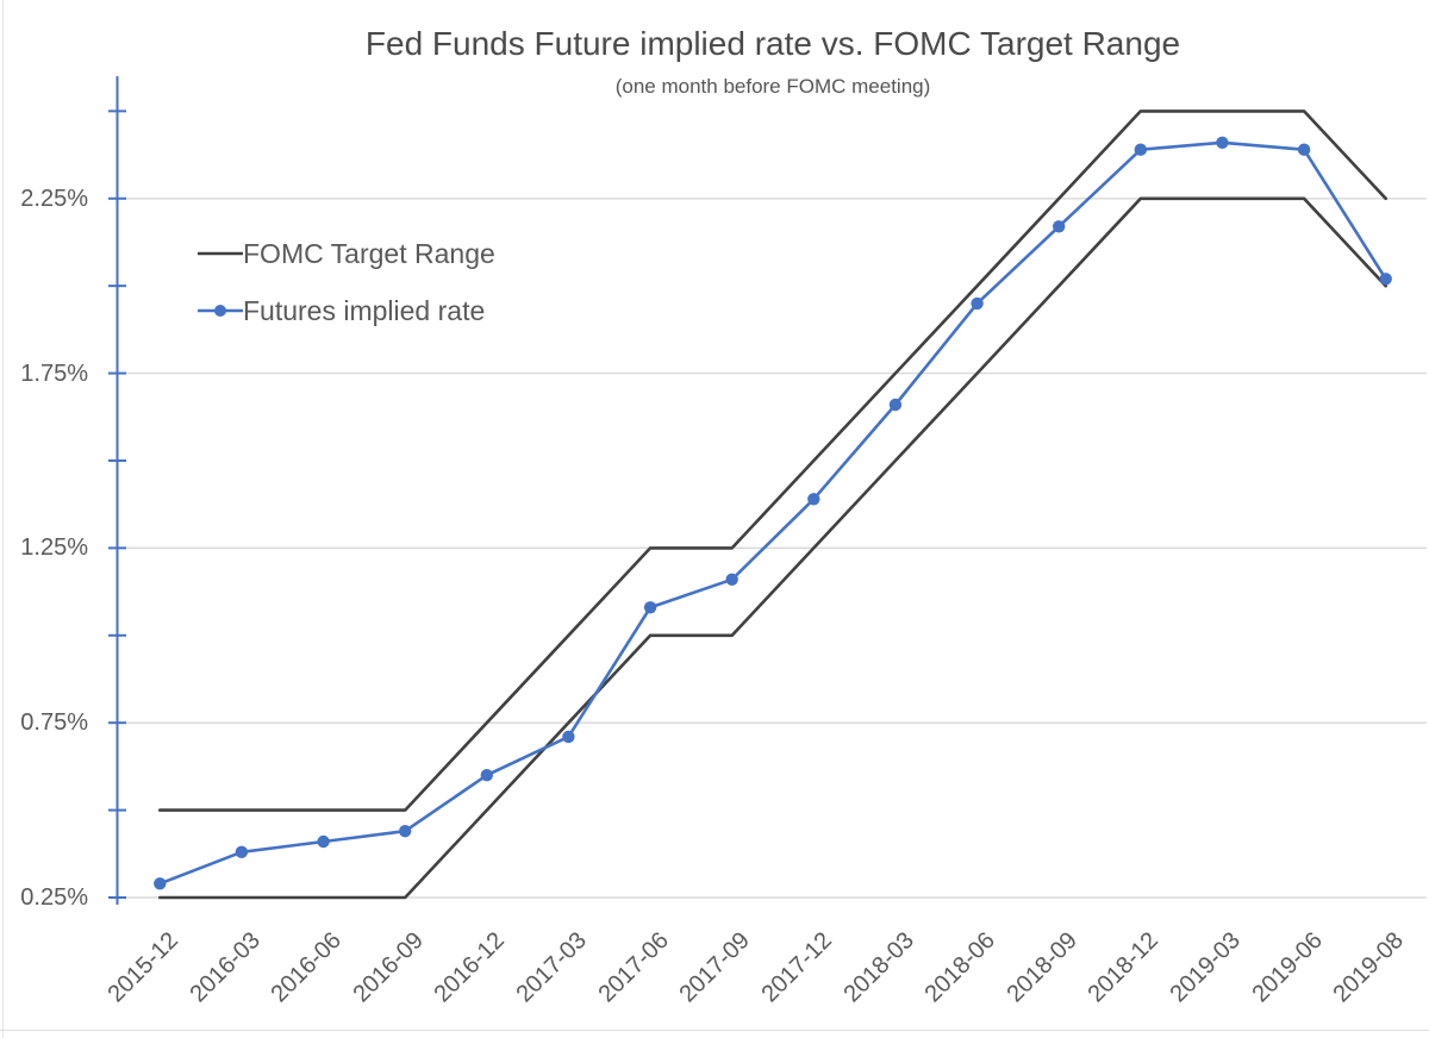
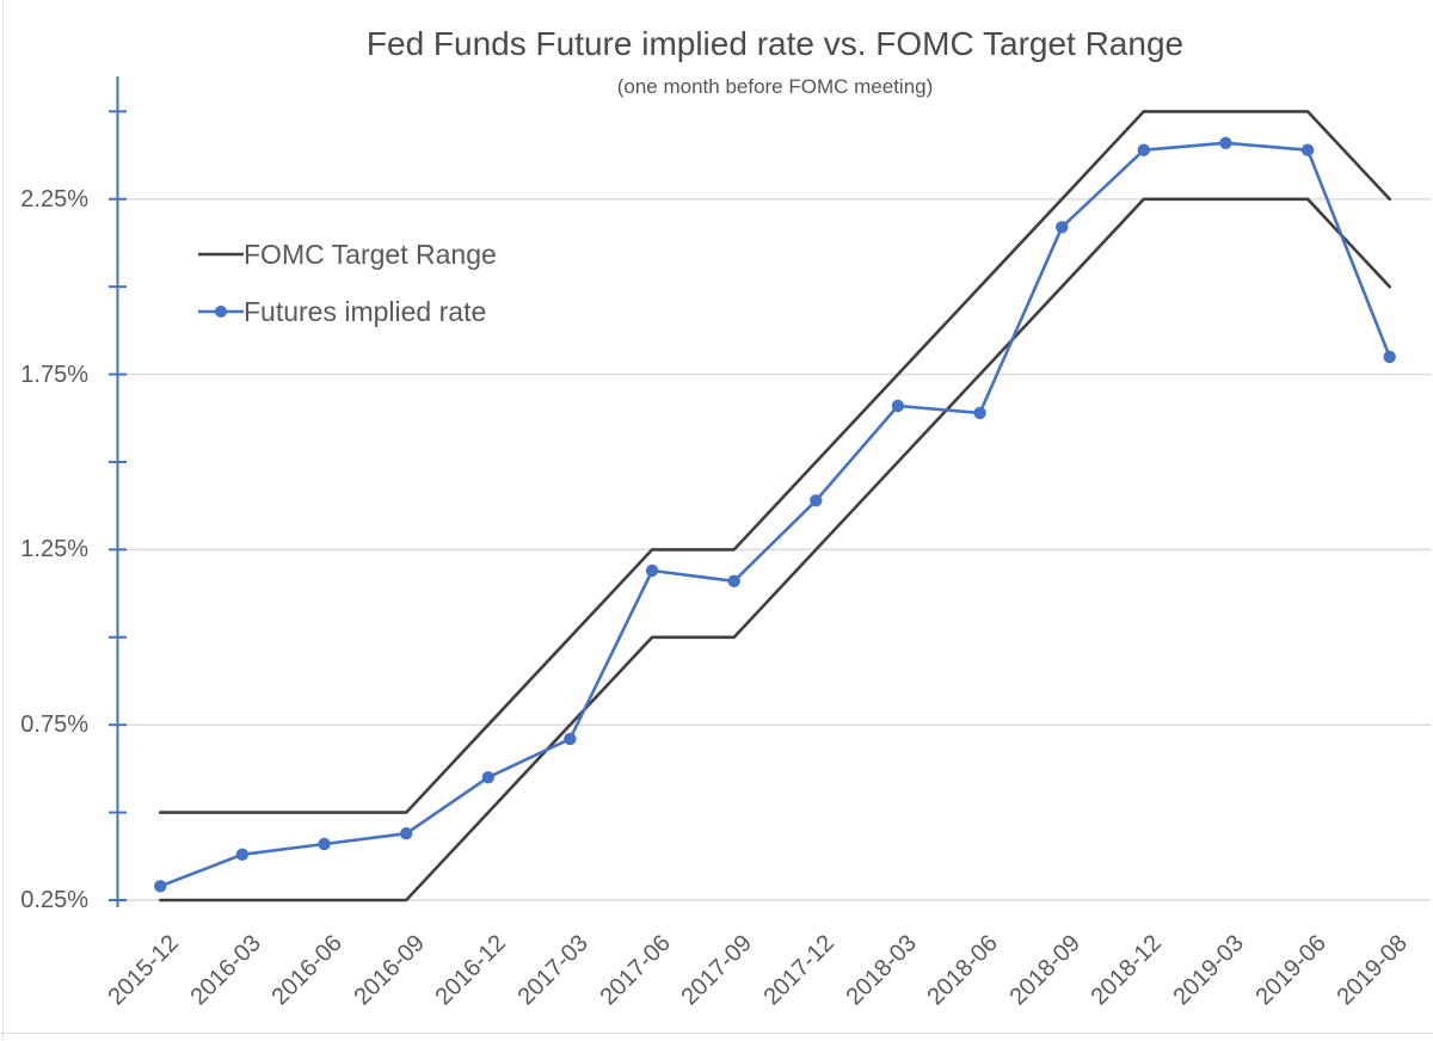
Futures implied rate/2017-06: 1.08% -> 1.19%
Futures implied rate/2018-06: 1.95% -> 1.64%
Futures implied rate/2019-08: 2.02% -> 1.80%
